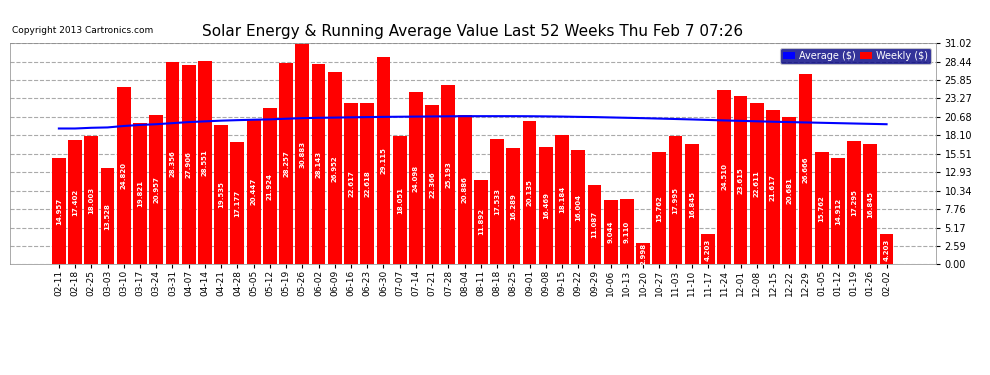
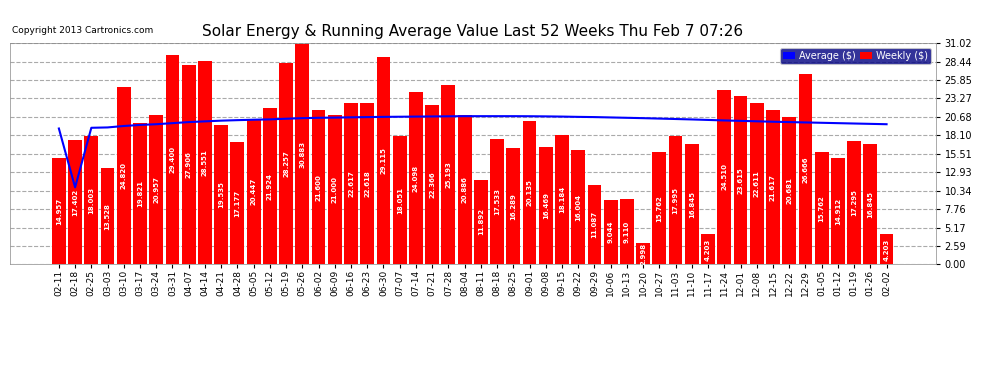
Average ($)/02-18: 19.1 -> 10.8
Weekly ($)/03-31: 28.4 -> 29.4
Weekly ($)/06-02: 28.1 -> 21.6
Weekly ($)/06-09: 27.0 -> 21.0
